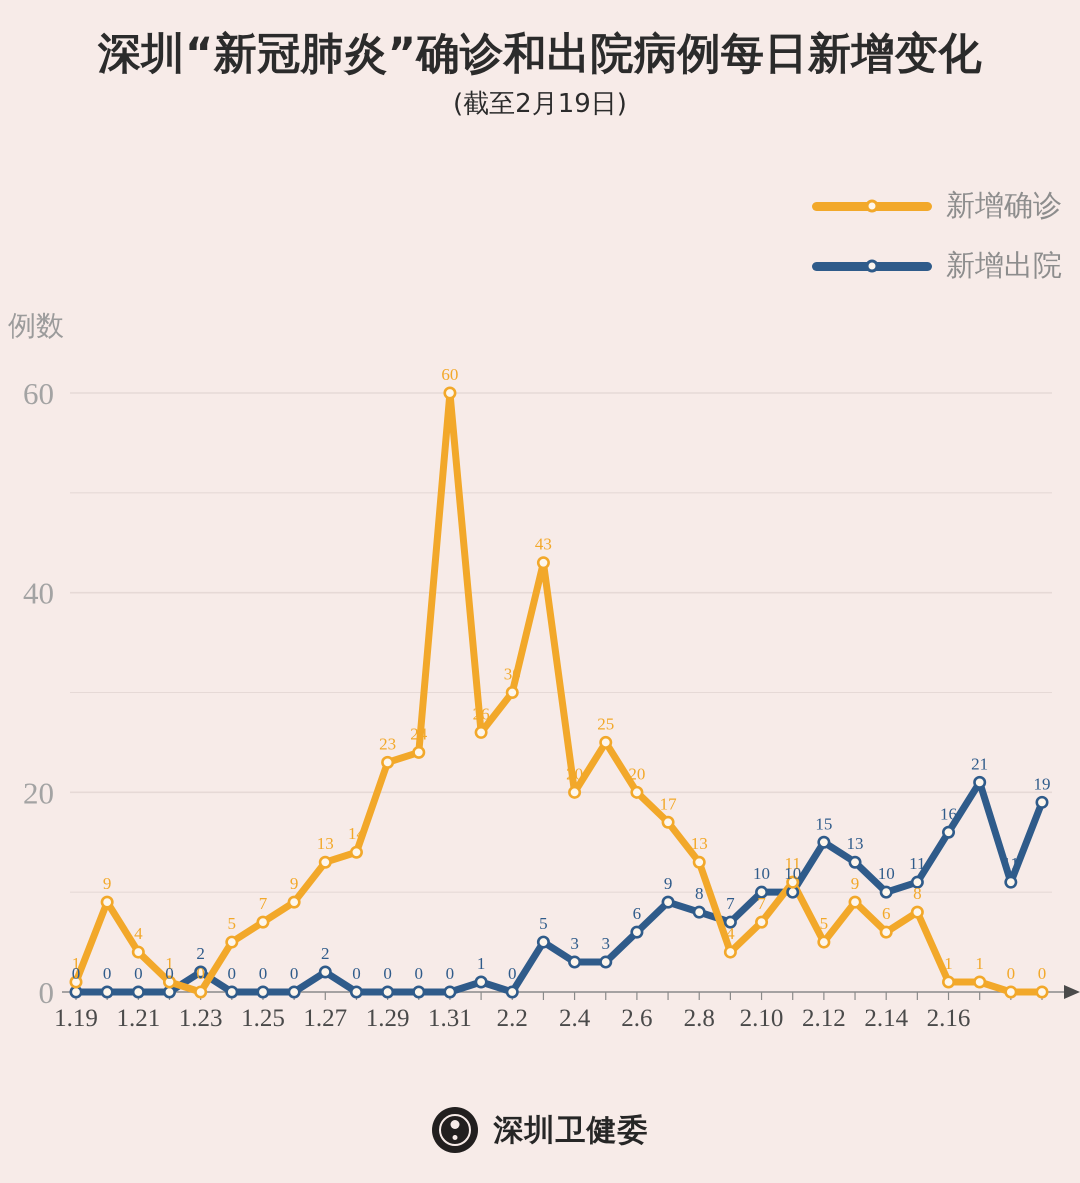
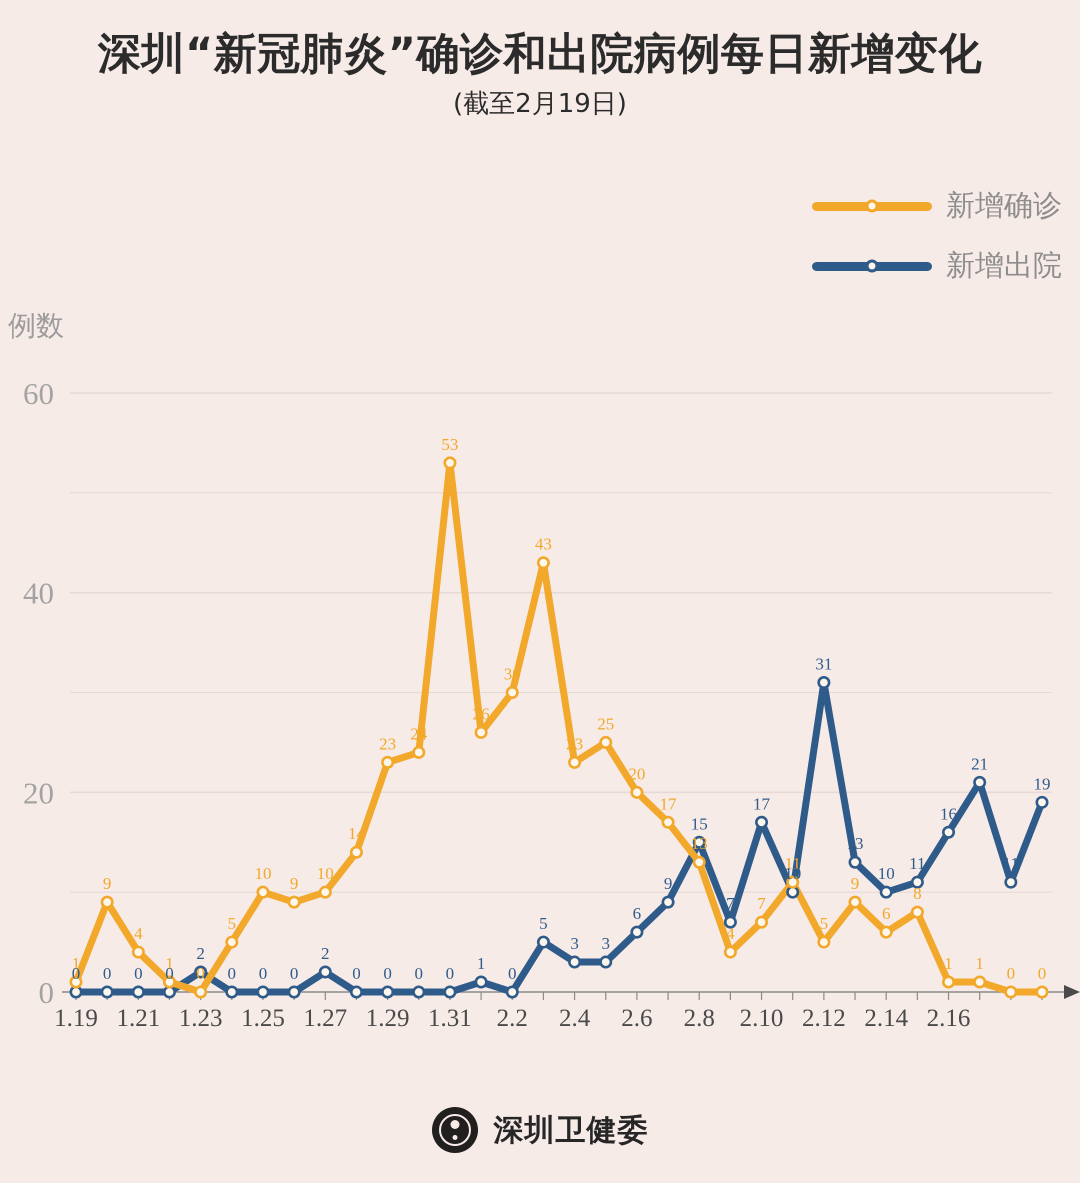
新增确诊/1.25: 7 -> 10
新增确诊/1.27: 13 -> 10
新增确诊/1.31: 60 -> 53
新增确诊/2.4: 20 -> 23
新增出院/2.8: 8 -> 15
新增出院/2.10: 10 -> 17
新增出院/2.12: 15 -> 31
